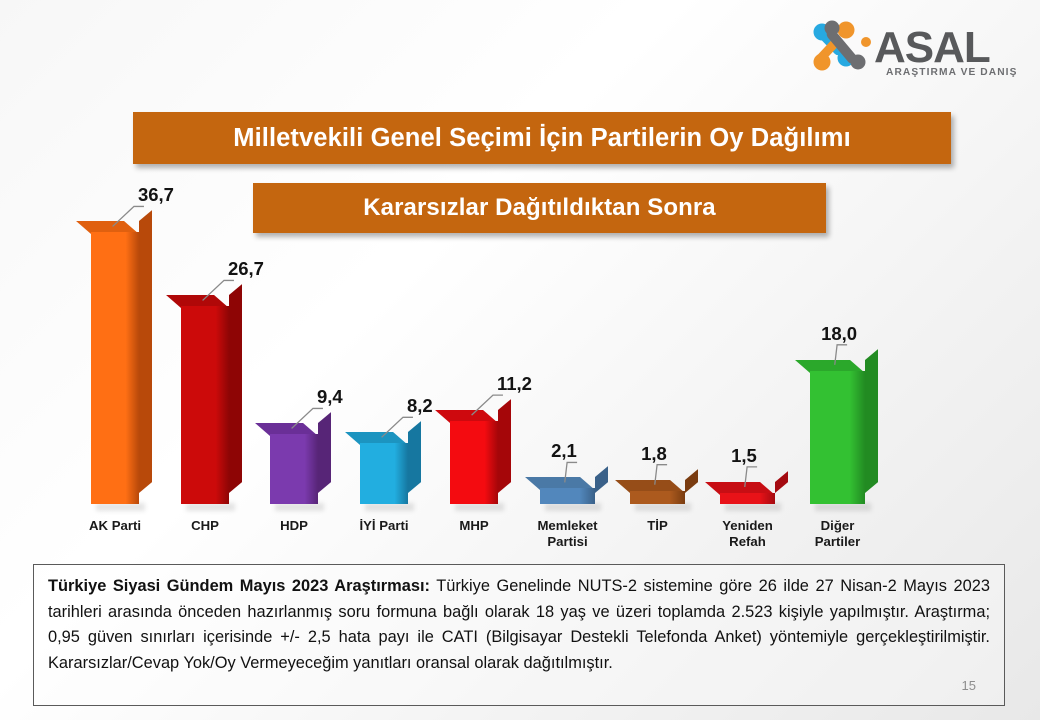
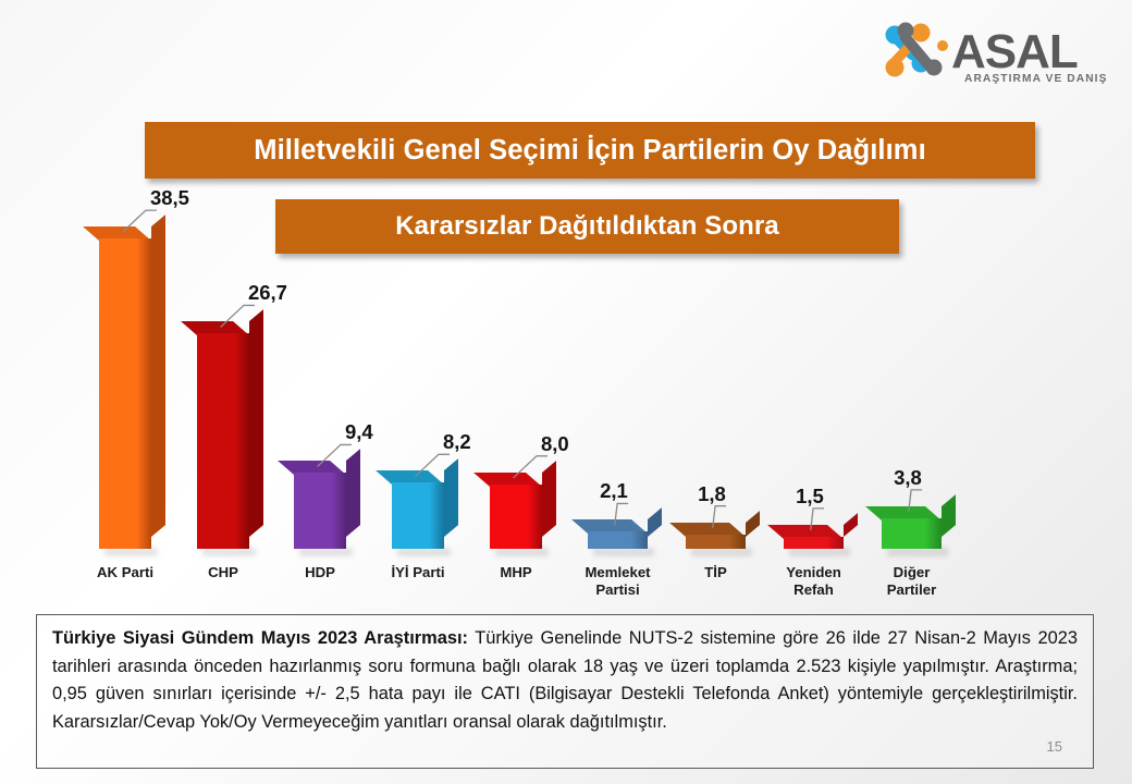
AK Parti: 36,7 -> 38,5
MHP: 11,2 -> 8,0
Diğer Partiler: 18,0 -> 3,8
